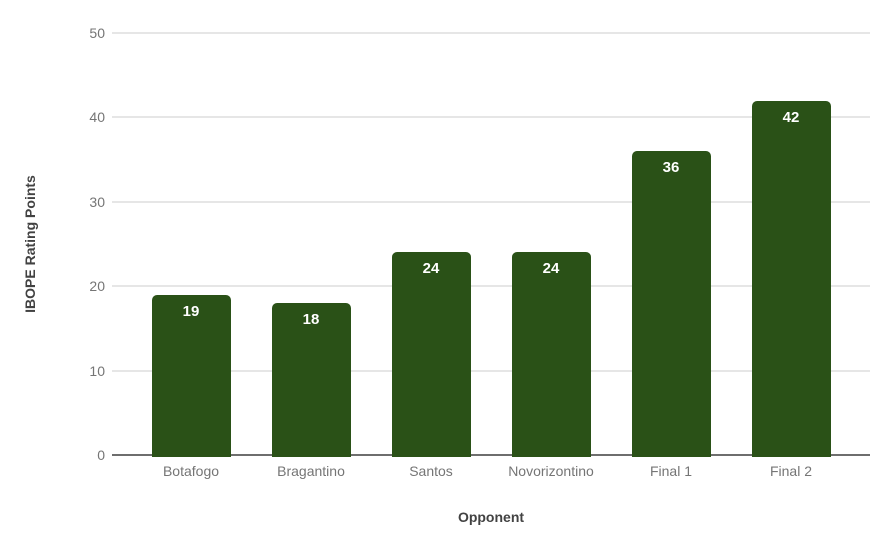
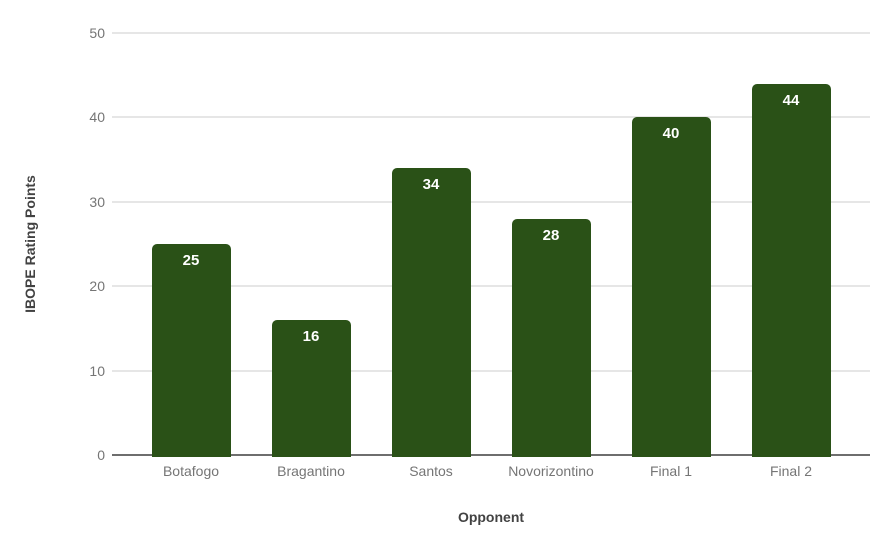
Botafogo: 19 -> 25
Bragantino: 18 -> 16
Santos: 24 -> 34
Novorizontino: 24 -> 28
Final 1: 36 -> 40
Final 2: 42 -> 44
